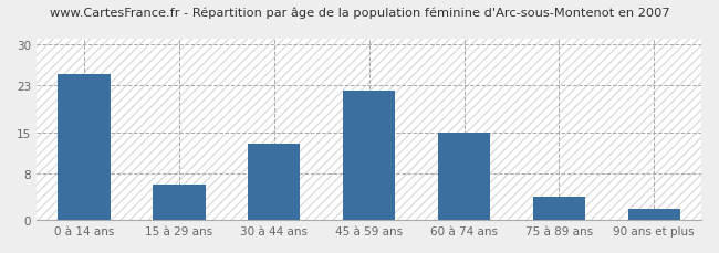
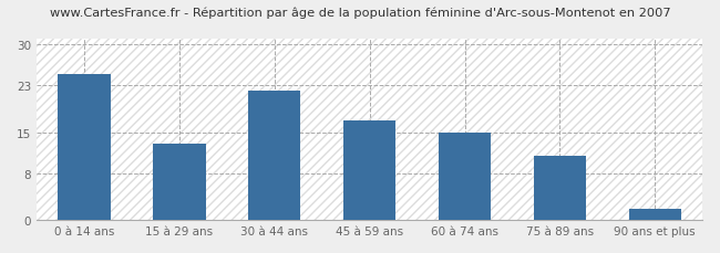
15 à 29 ans: 6 -> 13
30 à 44 ans: 13 -> 22
45 à 59 ans: 22 -> 17
75 à 89 ans: 4 -> 11
